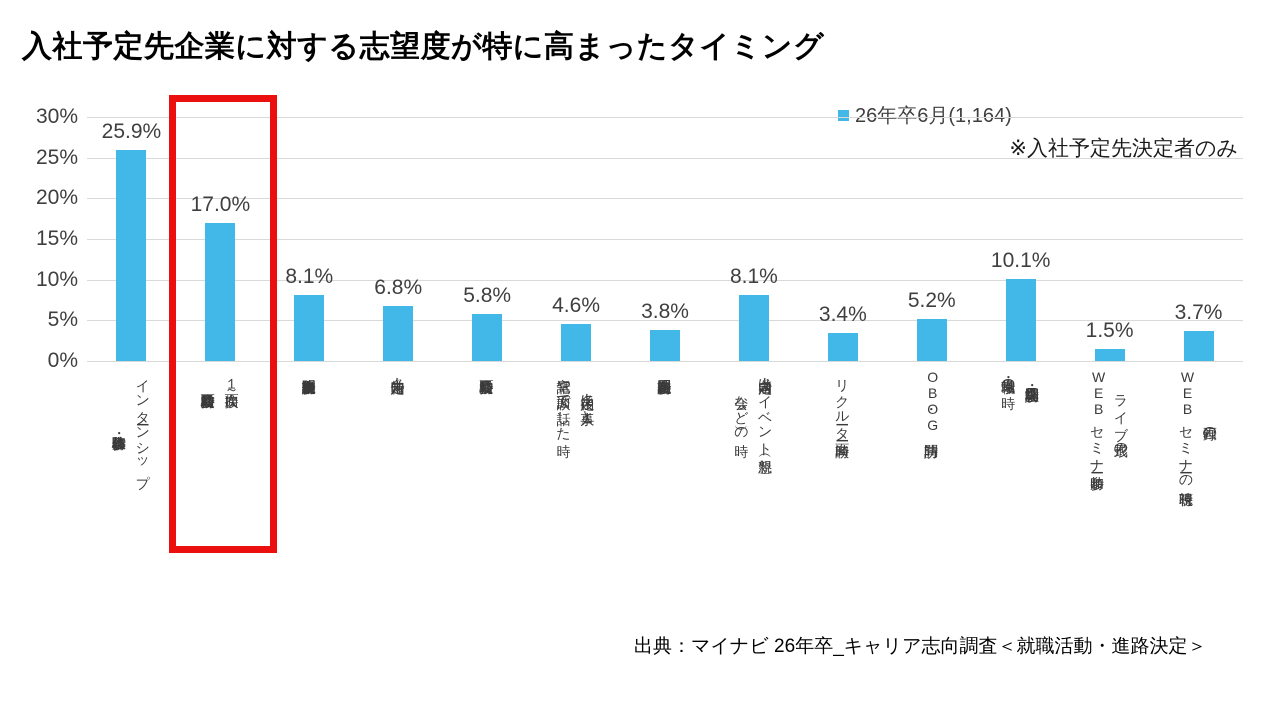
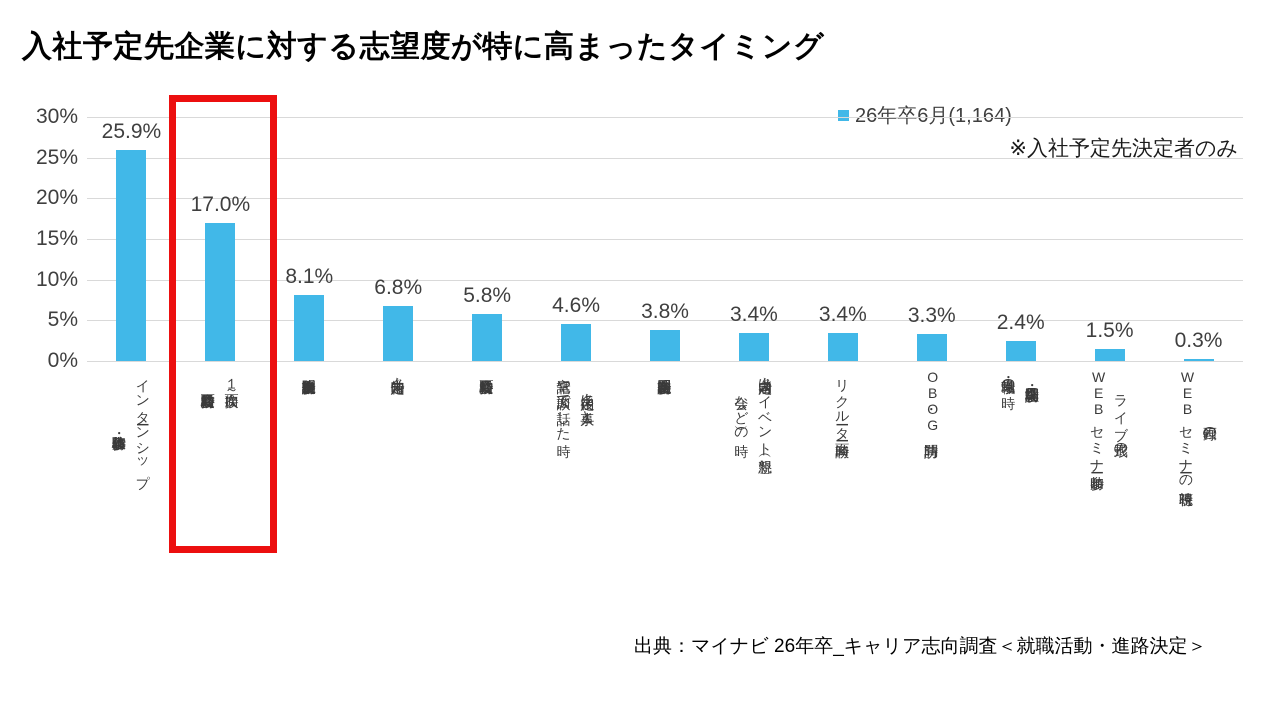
内々定者向けイベント（懇親 会など）の時: 8.1% -> 3.4%
OB・OG訪問時: 5.2% -> 3.3%
会社訪問・工場見学 ・職場見学の時: 10.1% -> 2.4%
録画の WEBセミナーの視聴時: 3.7% -> 0.3%
